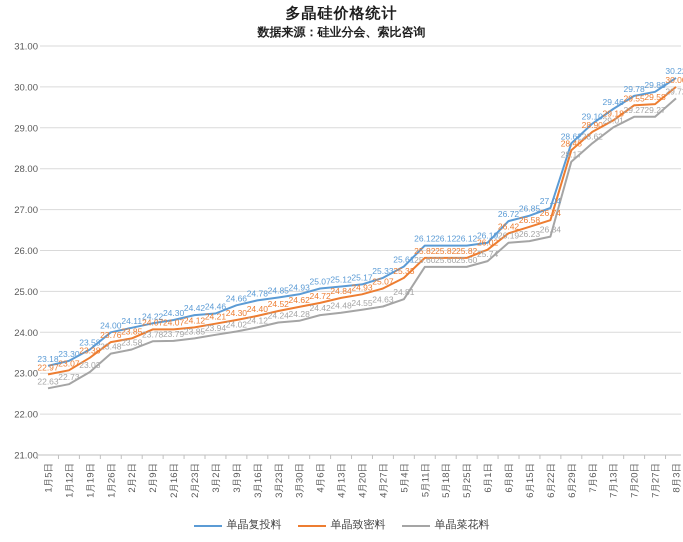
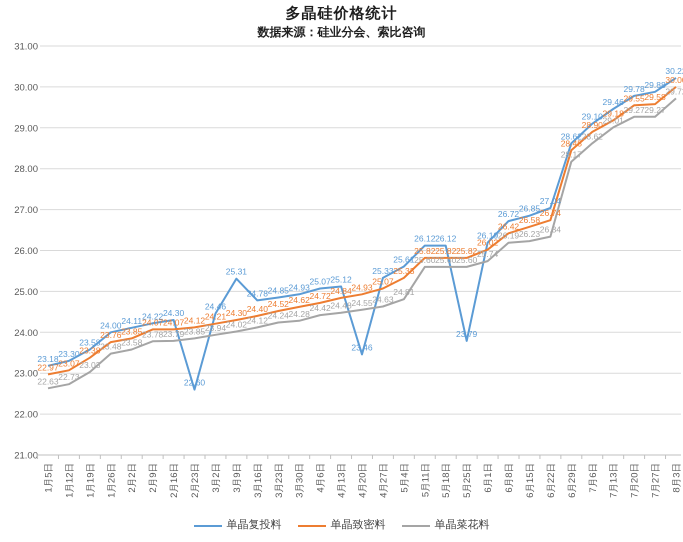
单晶复投料/2月23日: 24.42 -> 22.60
单晶复投料/3月9日: 24.66 -> 25.31
单晶复投料/4月20日: 25.17 -> 23.46
单晶复投料/5月25日: 26.12 -> 23.79
